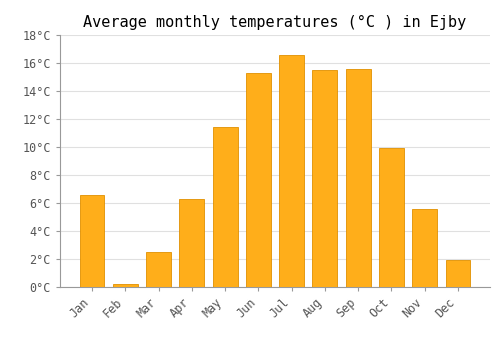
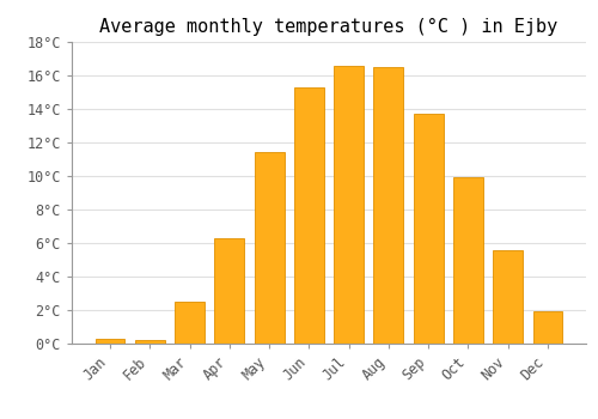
Jan: 6.6°C -> 0.3°C
Aug: 15.5°C -> 16.5°C
Sep: 15.6°C -> 13.7°C
